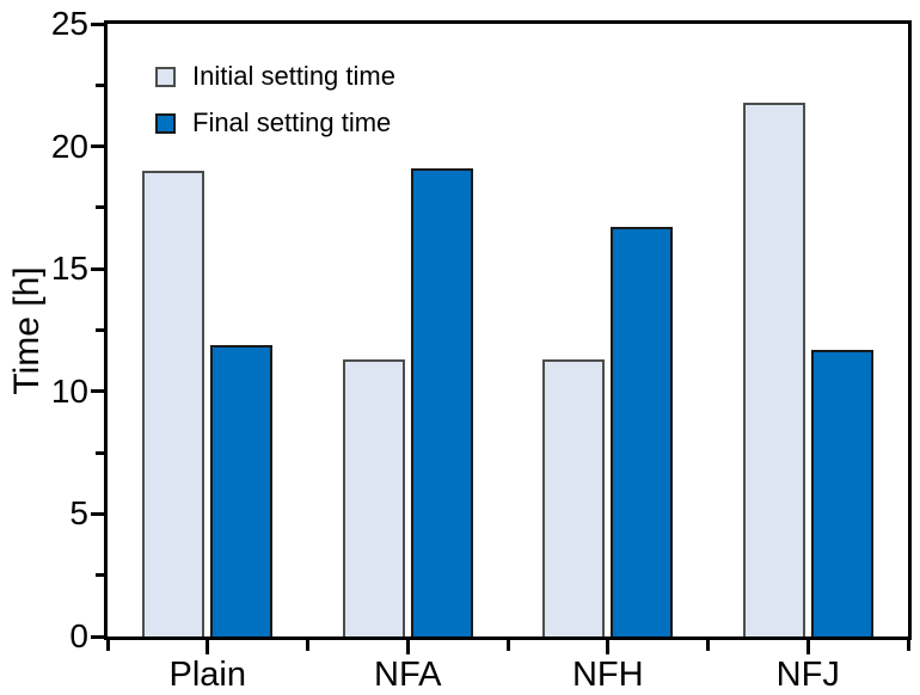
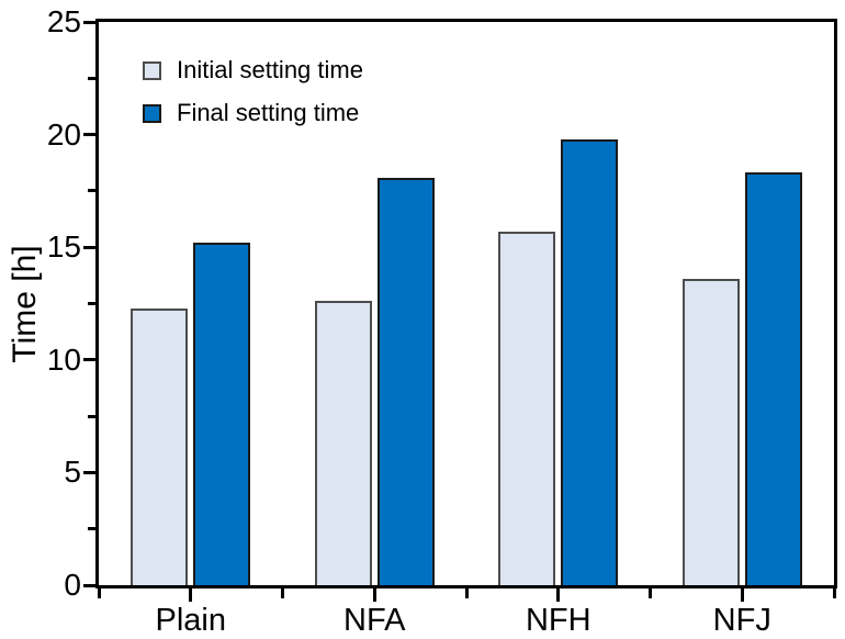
Initial setting time/Plain: 19.0 -> 12.3
Final setting time/Plain: 11.9 -> 15.2
Initial setting time/NFA: 11.3 -> 12.6
Final setting time/NFA: 19.1 -> 18.1
Initial setting time/NFH: 11.3 -> 15.7
Final setting time/NFH: 16.7 -> 19.8
Initial setting time/NFJ: 21.8 -> 13.6
Final setting time/NFJ: 11.7 -> 18.3
